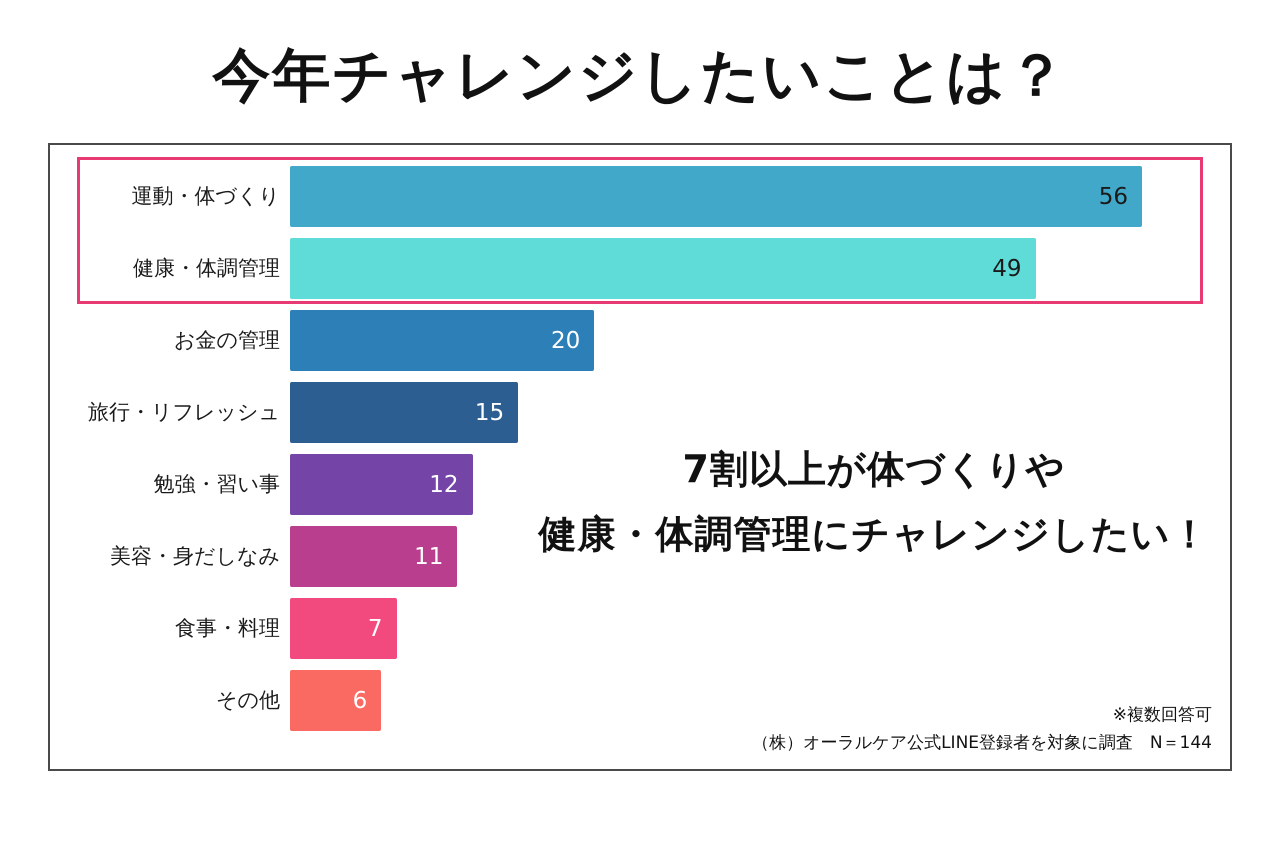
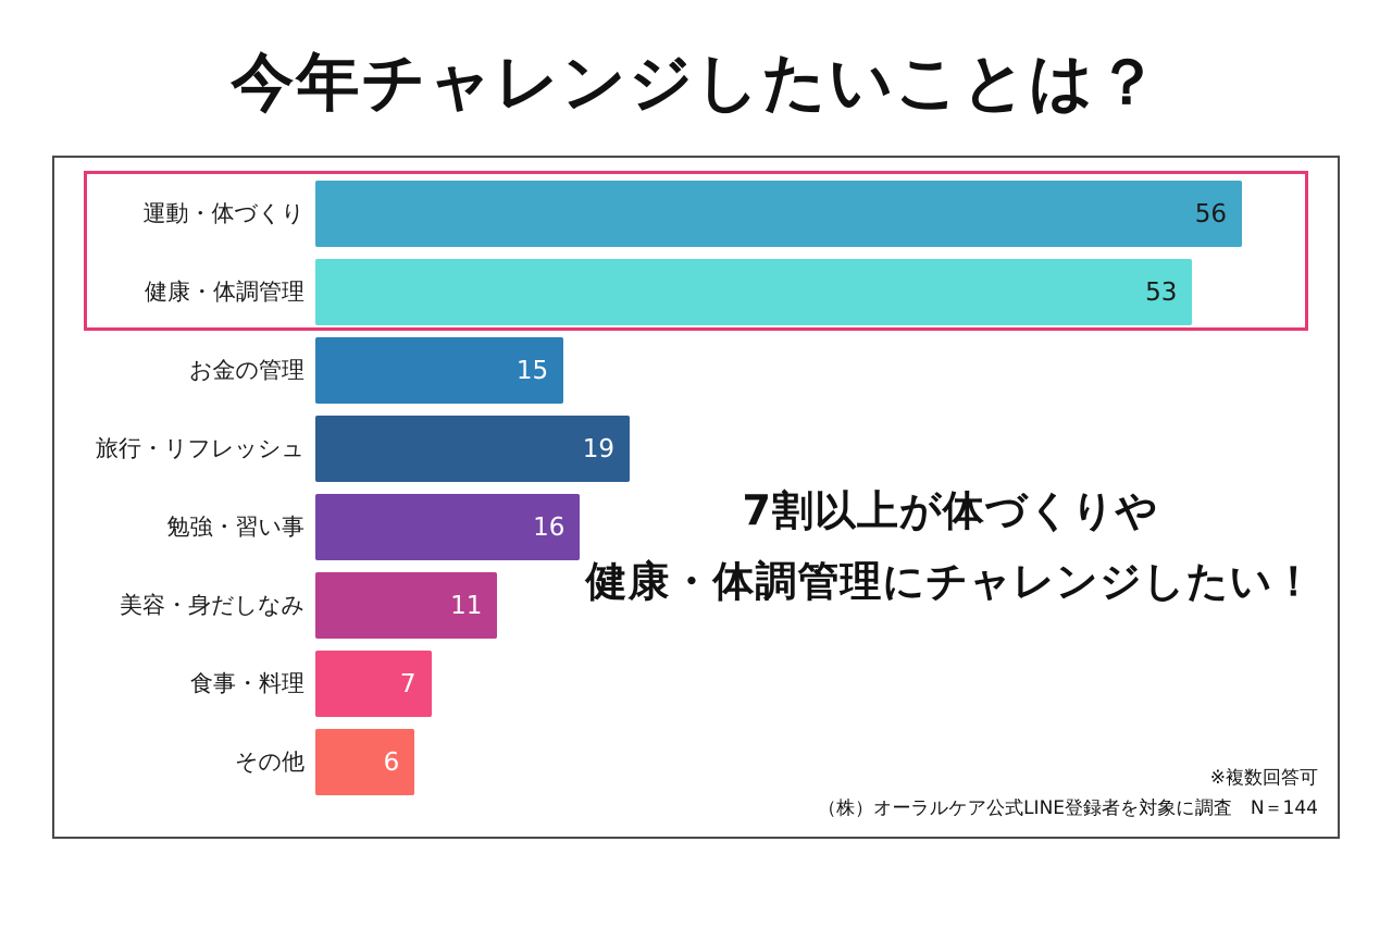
健康・体調管理: 49 -> 53
お金の管理: 20 -> 15
旅行・リフレッシュ: 15 -> 19
勉強・習い事: 12 -> 16
